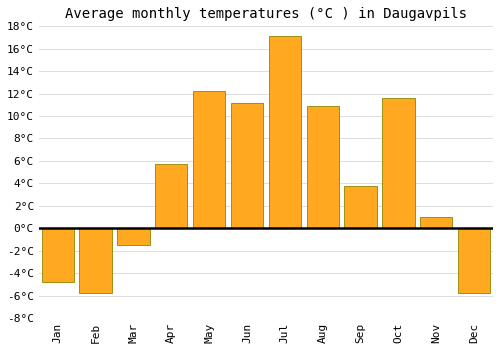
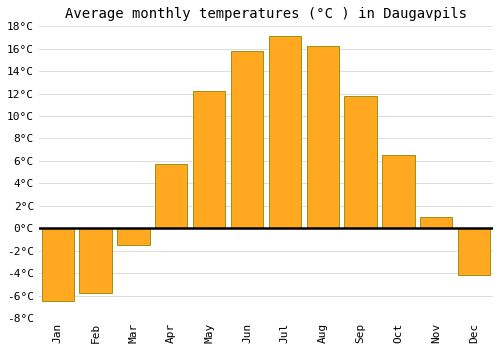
Jan: -4.8°C -> -6.5°C
Jun: 11.2°C -> 15.8°C
Aug: 10.9°C -> 16.2°C
Sep: 3.8°C -> 11.8°C
Oct: 11.6°C -> 6.5°C
Dec: -5.8°C -> -4.2°C
